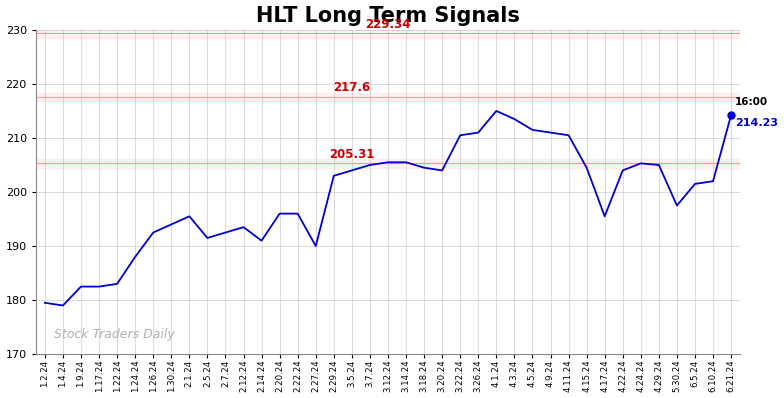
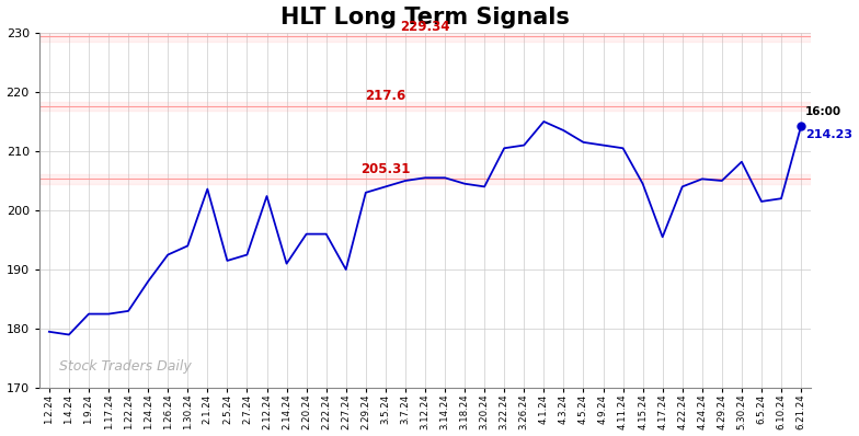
2.1.24: 195.5 -> 203.6
2.12.24: 193.5 -> 202.4
5.30.24: 197.5 -> 208.2
